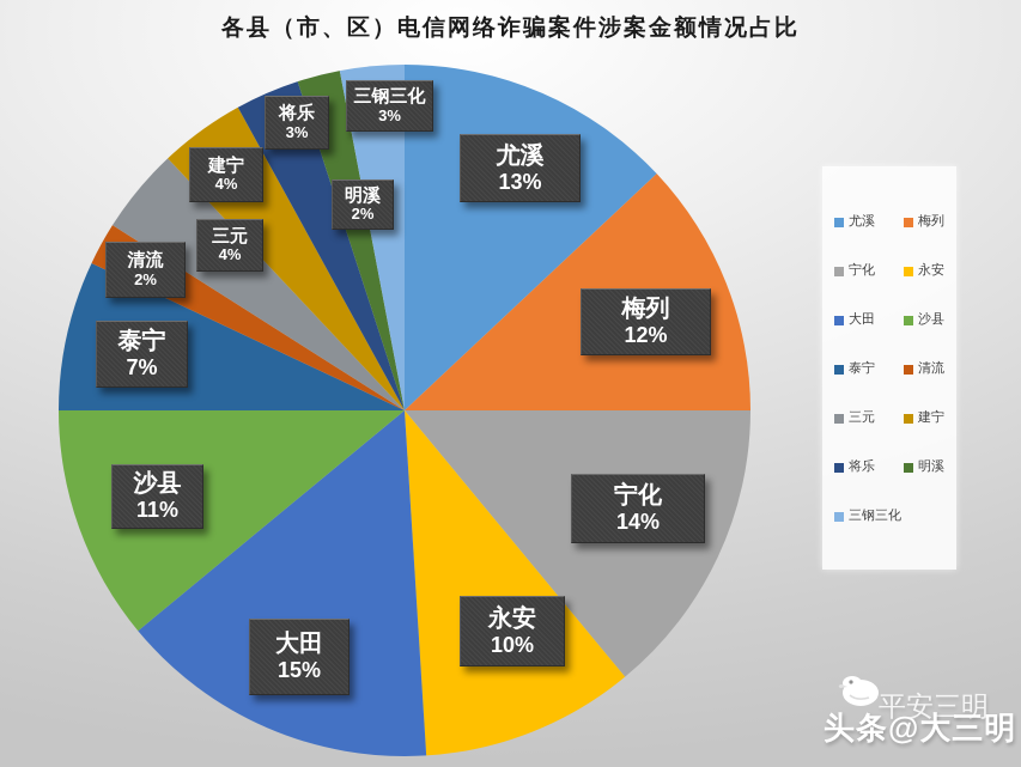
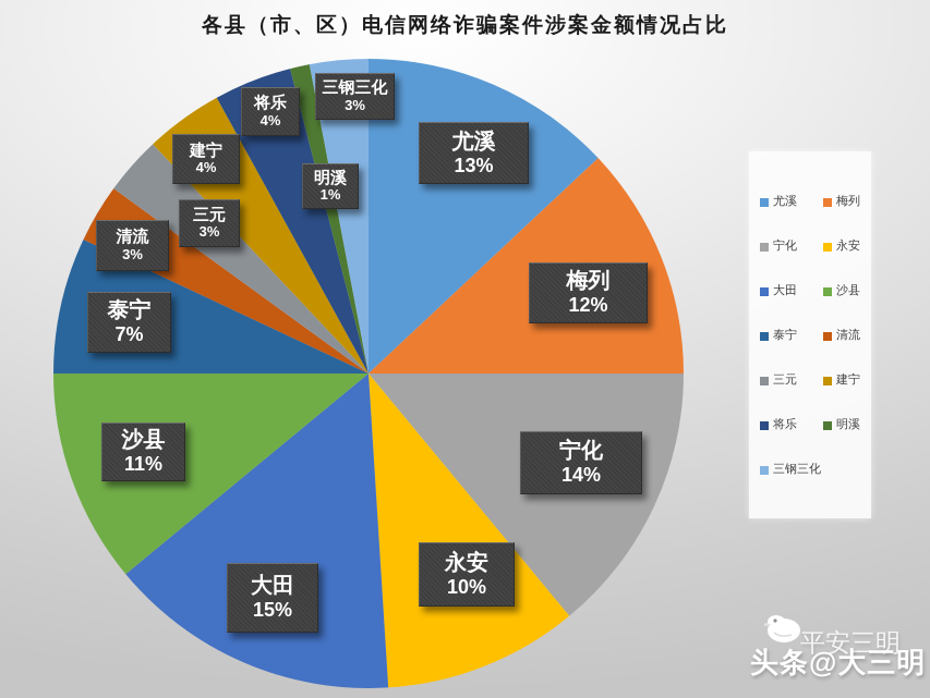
清流: 2% -> 3%
三元: 4% -> 3%
将乐: 3% -> 4%
明溪: 2% -> 1%
